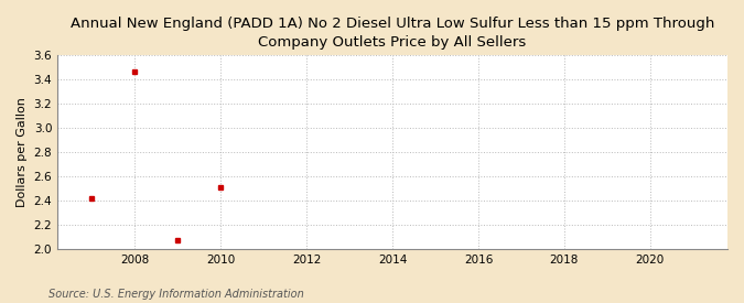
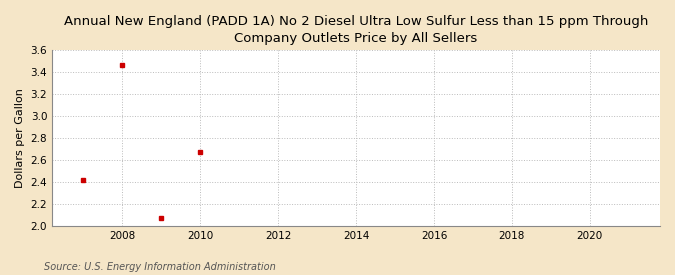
2010: 2.51 -> 2.67
